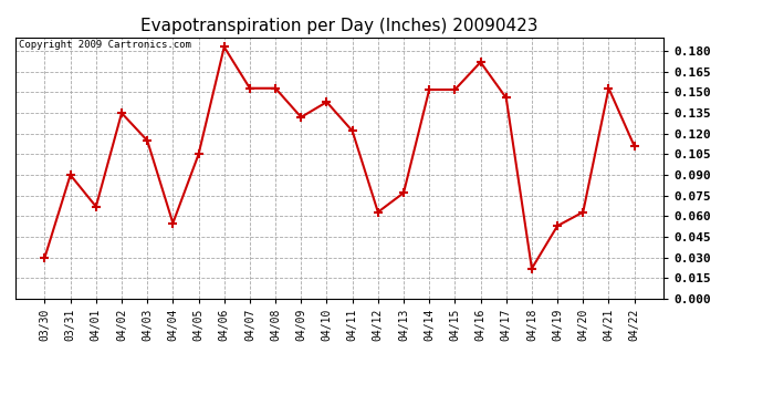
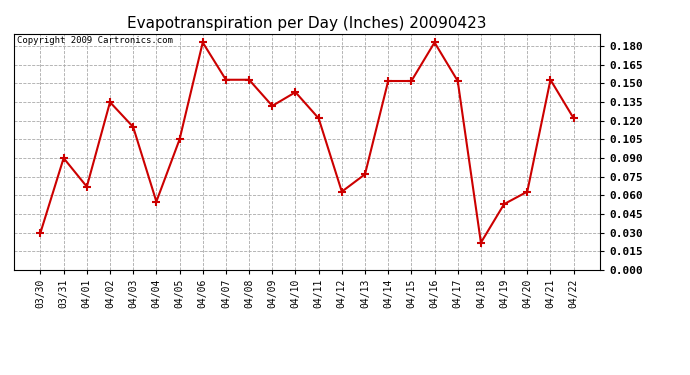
04/16: 0.172 -> 0.183
04/17: 0.146 -> 0.152
04/22: 0.111 -> 0.122
